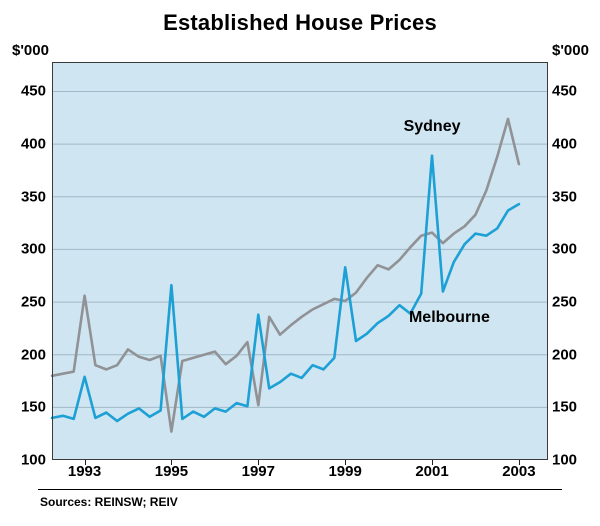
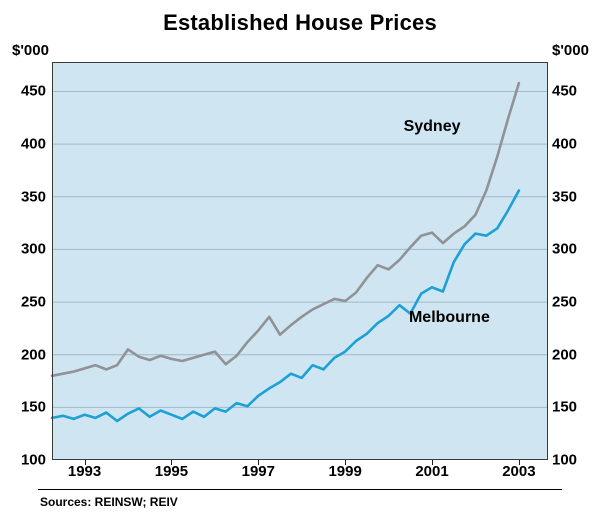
Sydney/1993: 256 -> 187
Melbourne/1993: 179 -> 143
Sydney/1995: 127 -> 196
Melbourne/1995: 266 -> 143
Sydney/1997: 152 -> 223
Melbourne/1997: 238 -> 161
Melbourne/1999: 283 -> 203
Melbourne/2001: 389 -> 264
Sydney/2003: 381 -> 458
Melbourne/2003: 343 -> 356
